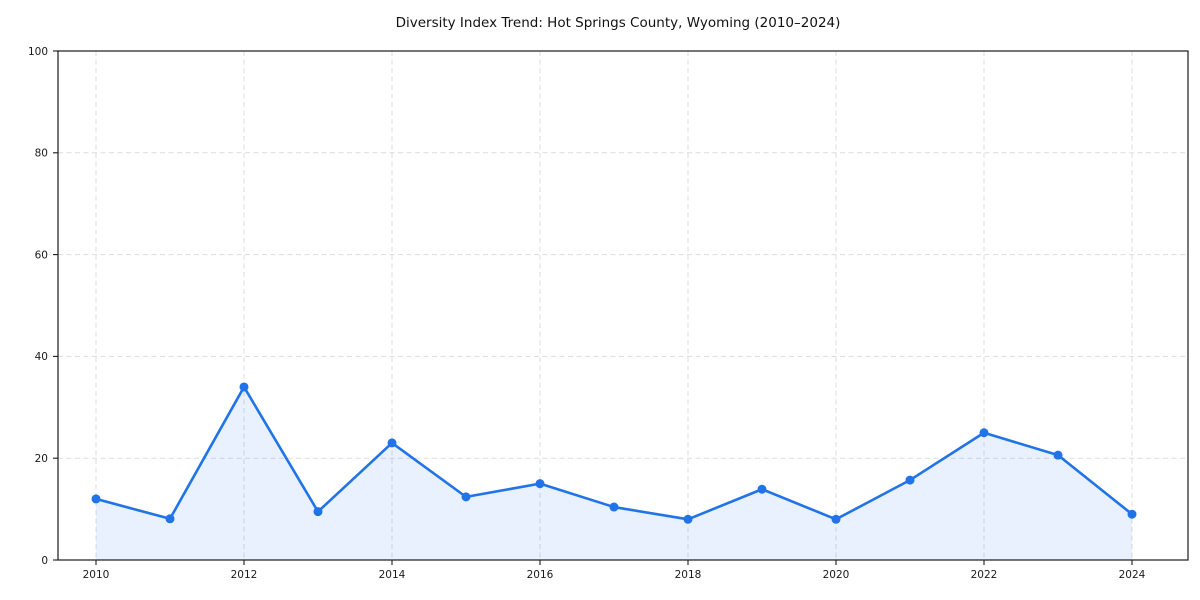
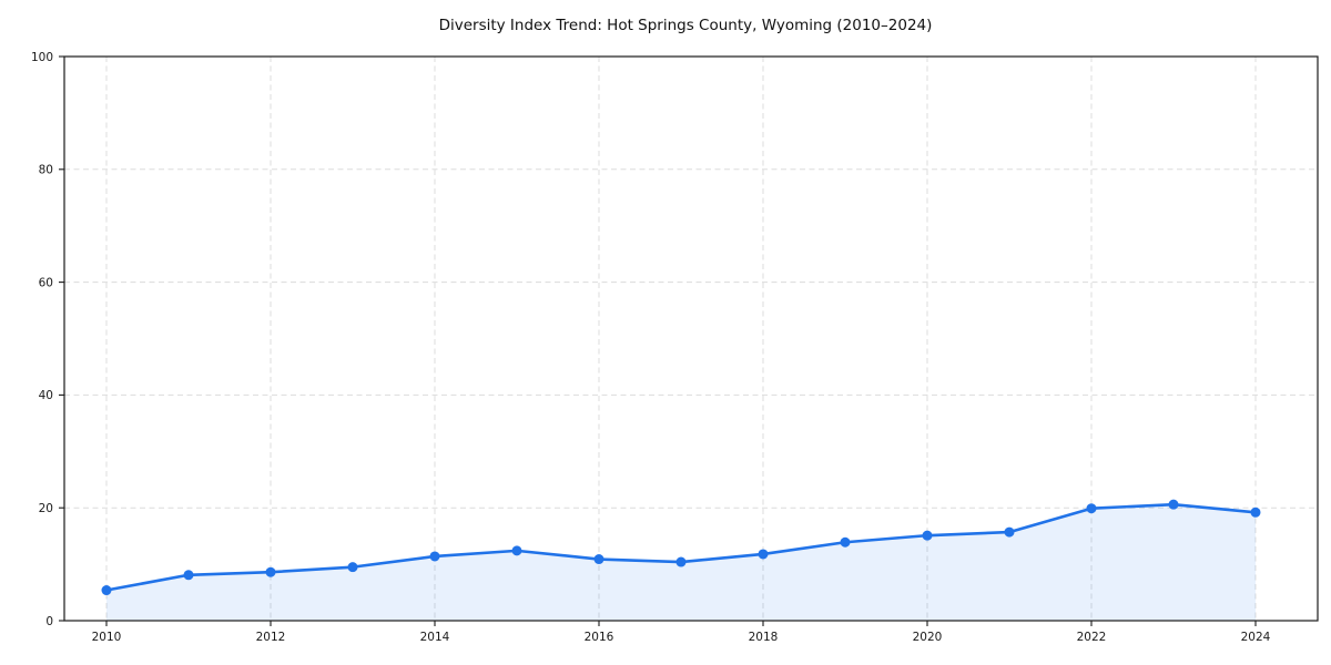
2010: 12 -> 5
2012: 34 -> 9
2014: 23 -> 11
2016: 15 -> 11
2018: 8 -> 12
2020: 8 -> 15
2022: 25 -> 20
2024: 9 -> 19
